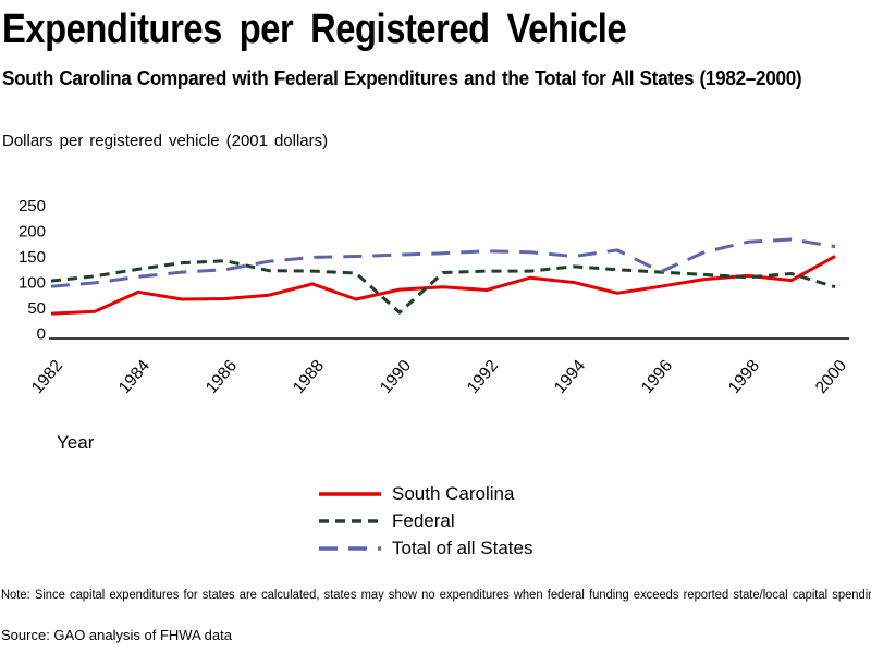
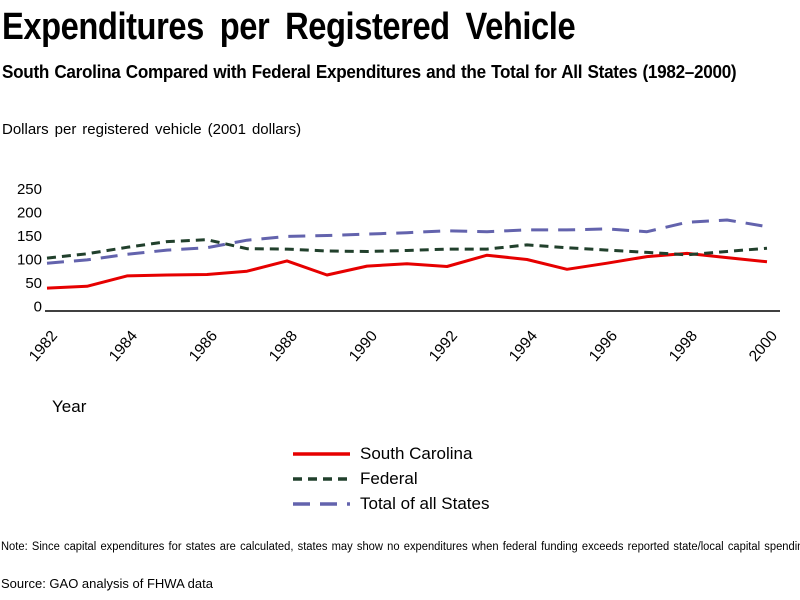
South Carolina/1984: 80 -> 60
Federal/1990: 40 -> 120
Total of all States/1994: 150 -> 160
Total of all States/1996: 120 -> 160
South Carolina/2000: 150 -> 90
Federal/2000: 90 -> 120
